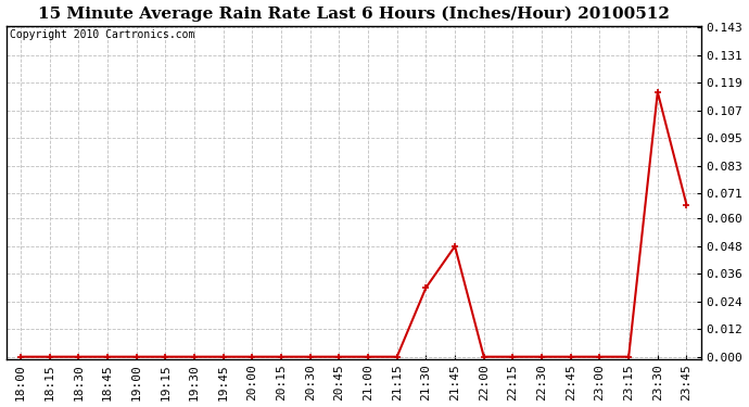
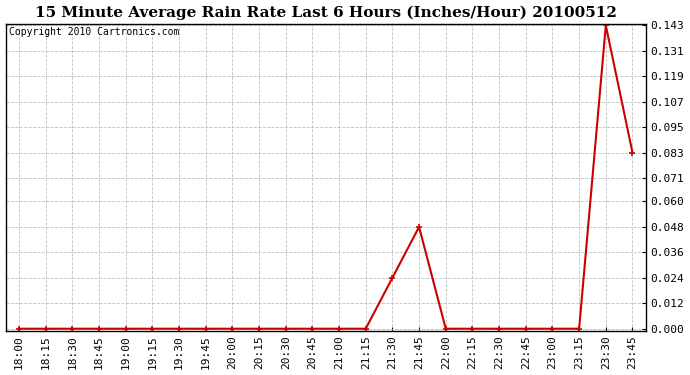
21:30: 0.030 -> 0.024
23:30: 0.115 -> 0.143
23:45: 0.066 -> 0.083
